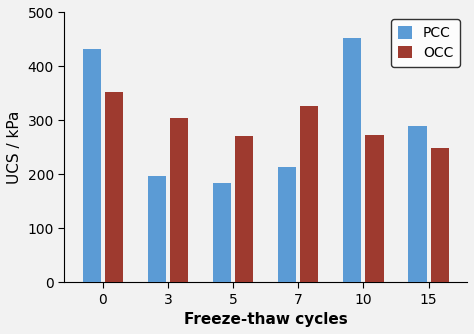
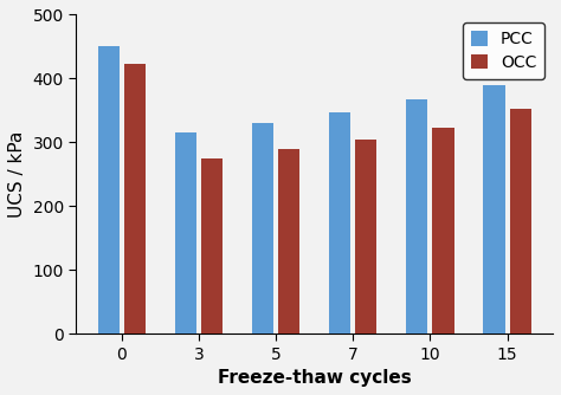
PCC/0: 432 -> 450
OCC/0: 352 -> 423
PCC/3: 196 -> 315
OCC/3: 304 -> 275
PCC/5: 184 -> 330
OCC/5: 270 -> 290
PCC/7: 214 -> 347
OCC/7: 326 -> 305
PCC/10: 452 -> 367
OCC/10: 272 -> 322
PCC/15: 290 -> 390
OCC/15: 248 -> 353
